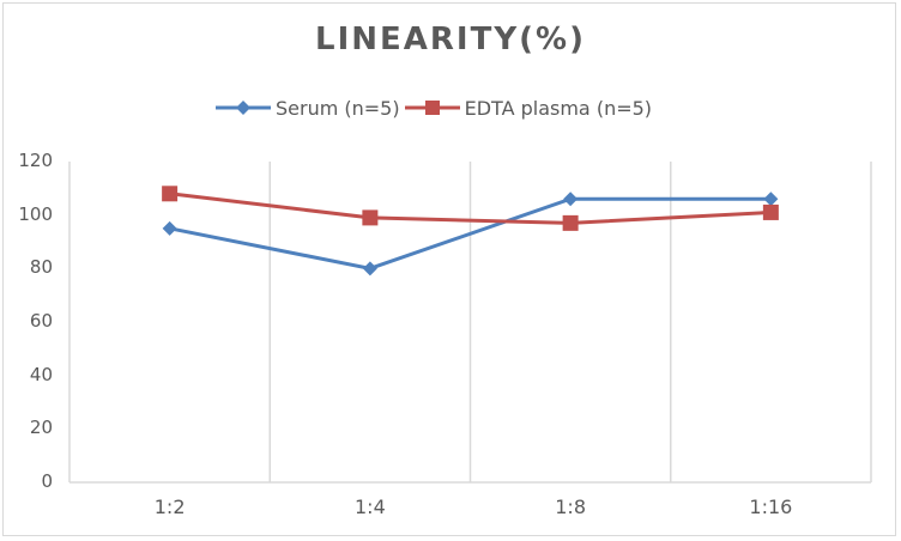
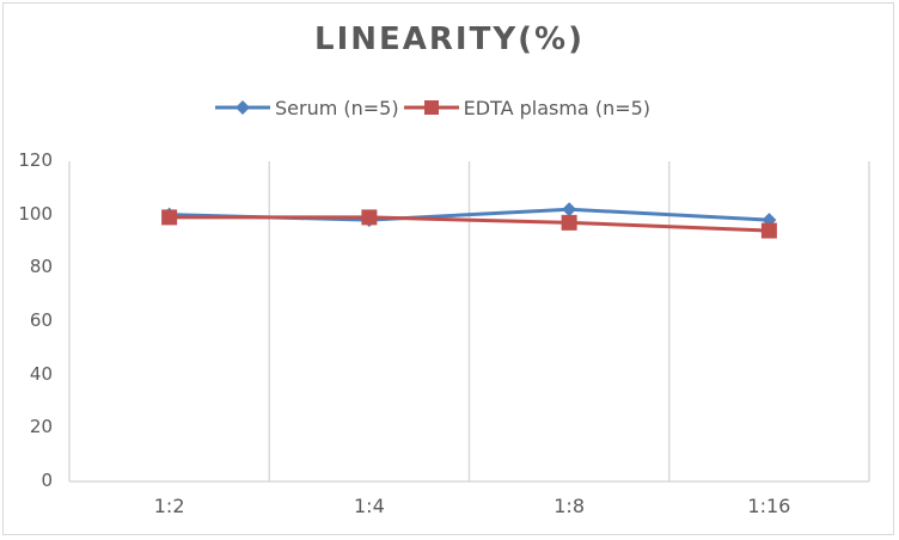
Serum (n=5)/1:2: 95 -> 100
EDTA plasma (n=5)/1:2: 108 -> 99
Serum (n=5)/1:4: 80 -> 98
Serum (n=5)/1:8: 106 -> 102
Serum (n=5)/1:16: 106 -> 98
EDTA plasma (n=5)/1:16: 101 -> 94
